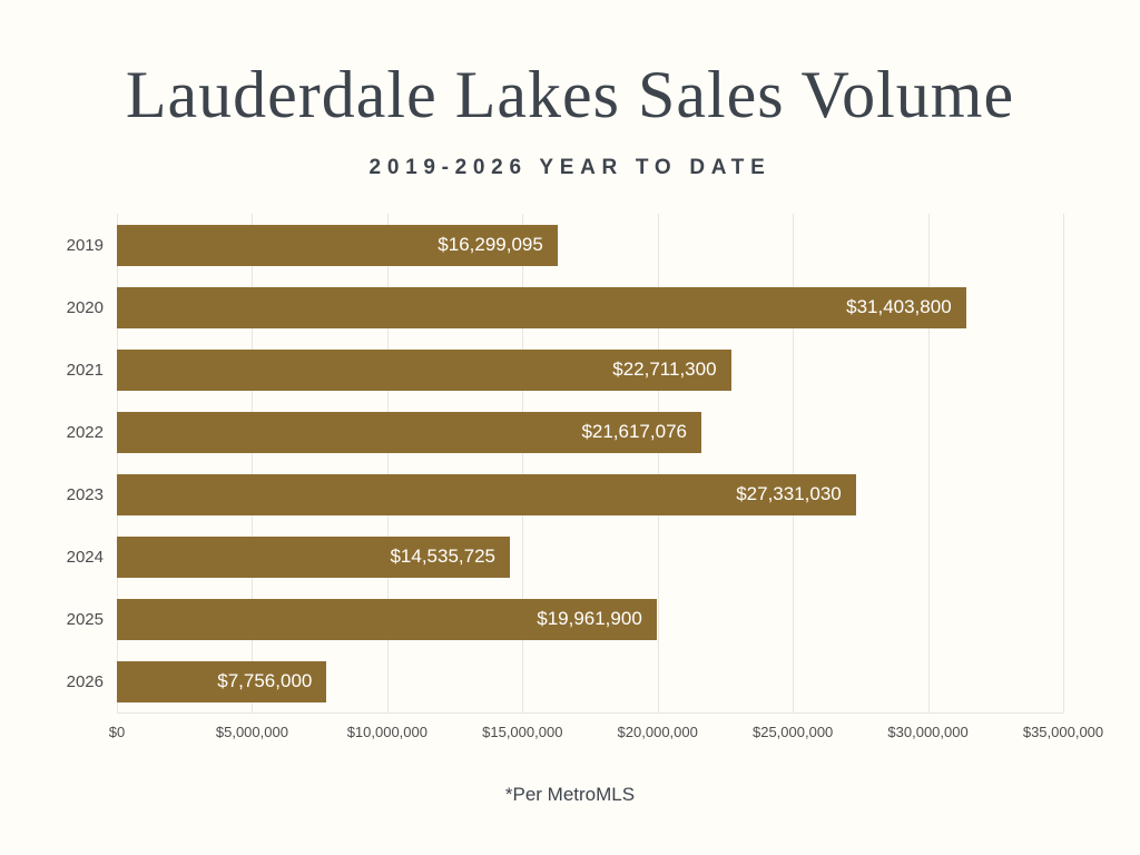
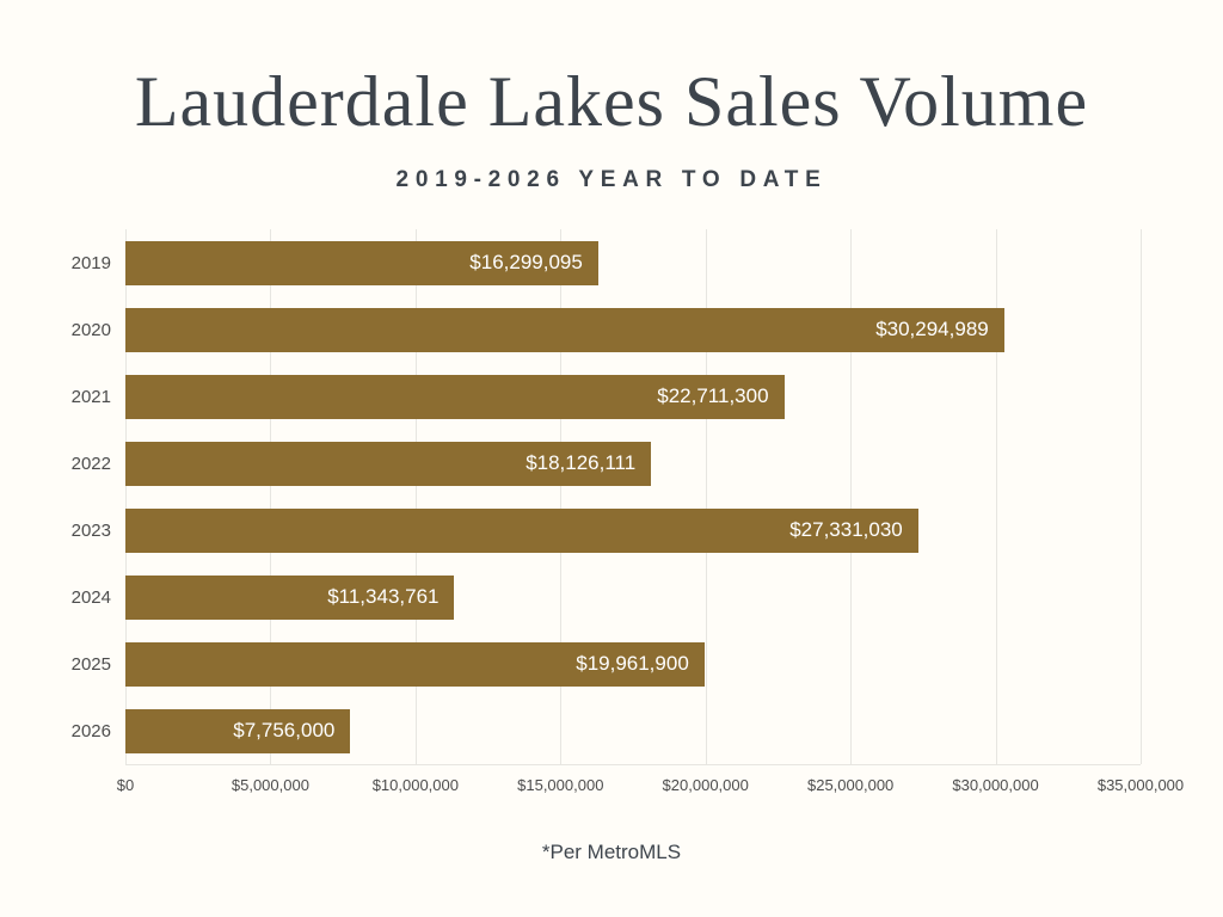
2020: $31,403,800 -> $30,294,989
2022: $21,617,076 -> $18,126,111
2024: $14,535,725 -> $11,343,761
